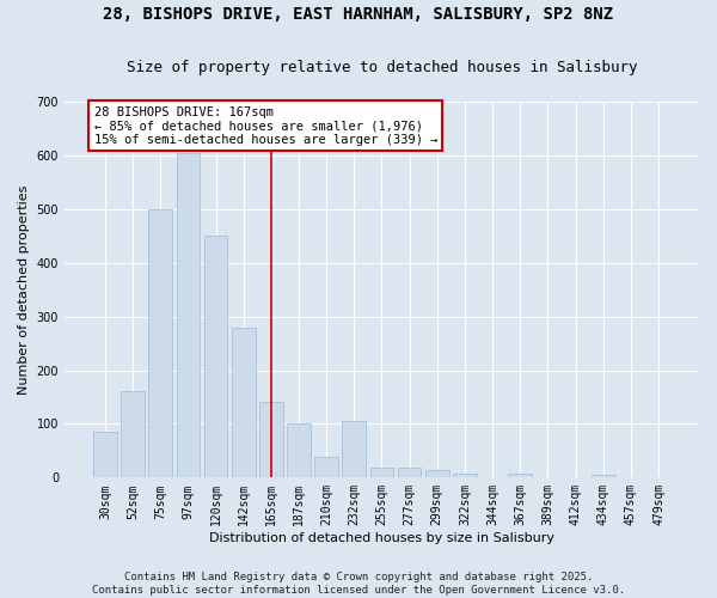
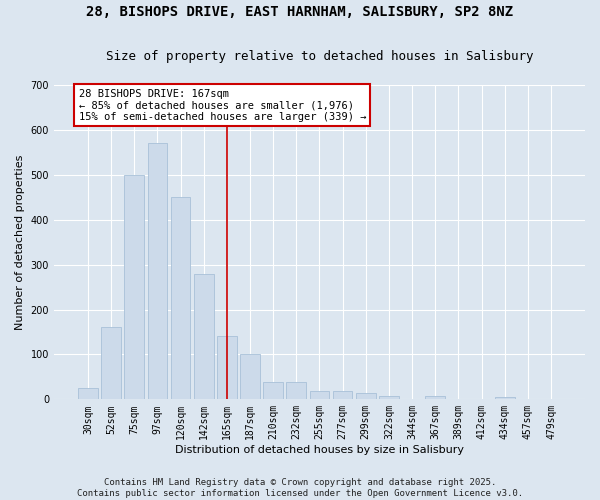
30sqm: 85 -> 25
97sqm: 605 -> 570
232sqm: 105 -> 38
